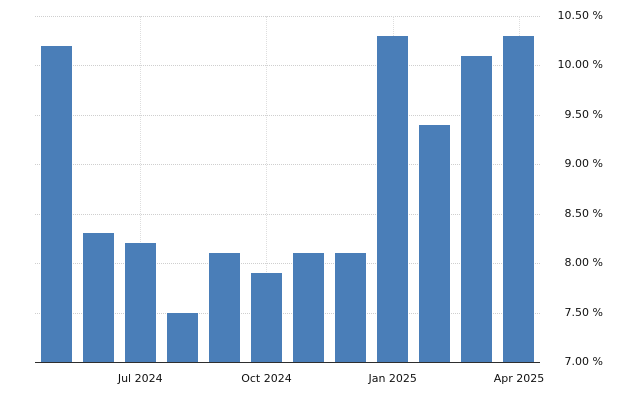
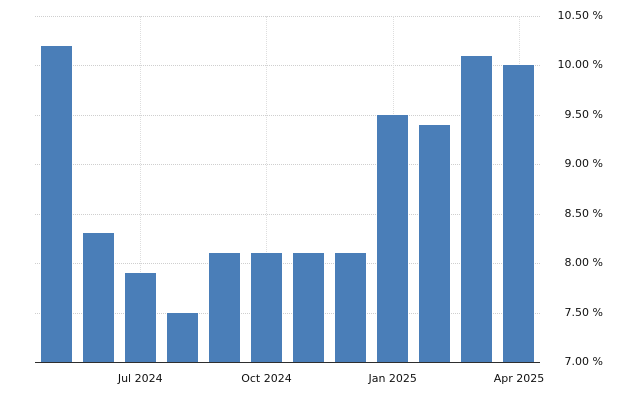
Jul 2024: 8.2% -> 7.9%
Oct 2024: 7.9% -> 8.1%
Jan 2025: 10.3% -> 9.5%
Apr 2025: 10.3% -> 10.0%
